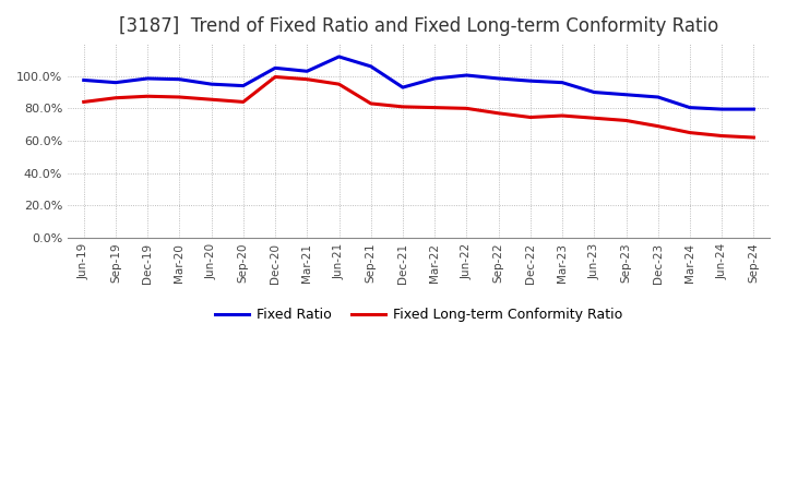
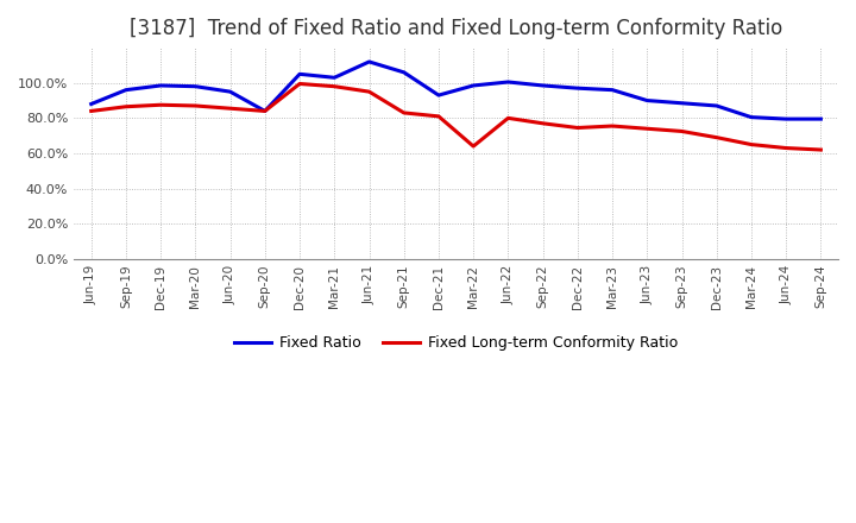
Fixed Ratio/Jun-19: 98% -> 88%
Fixed Ratio/Sep-20: 94% -> 84%
Fixed Long-term Conformity Ratio/Mar-22: 80% -> 64%
